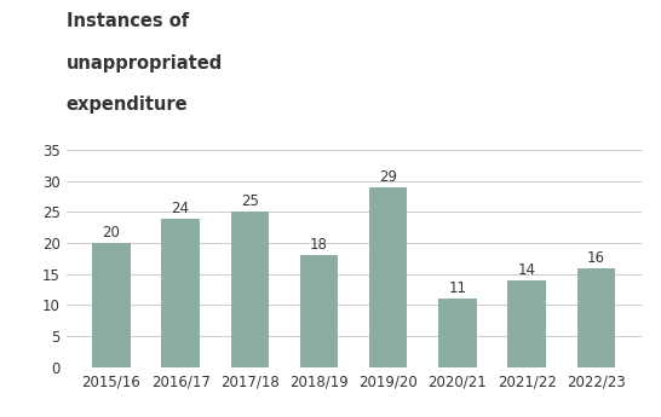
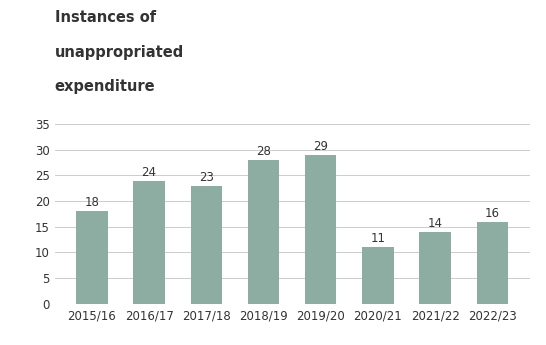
2015/16: 20 -> 18
2017/18: 25 -> 23
2018/19: 18 -> 28
